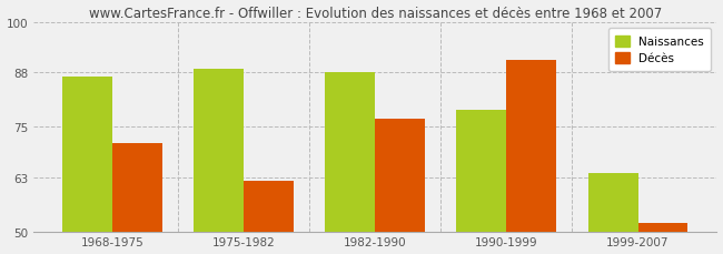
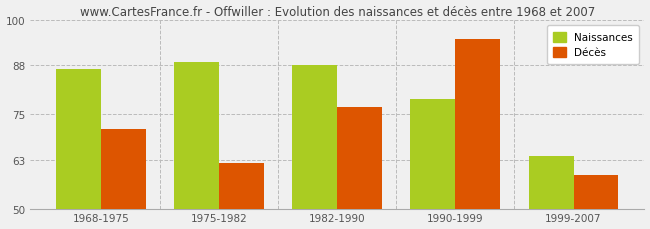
Décès/1990-1999: 91 -> 95
Décès/1999-2007: 52 -> 59
